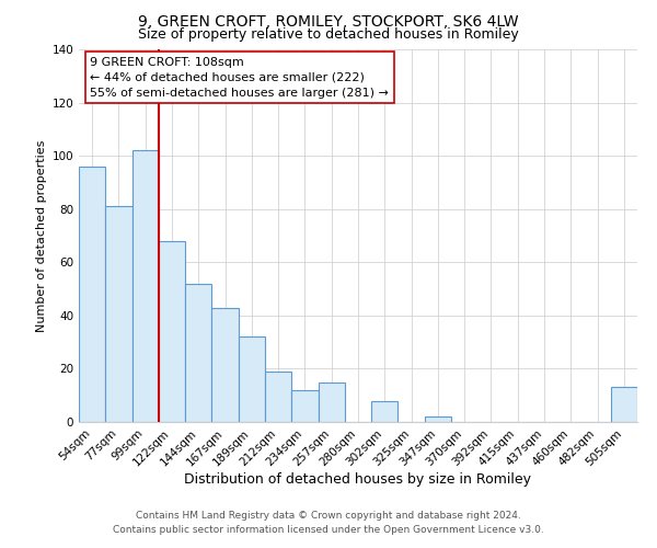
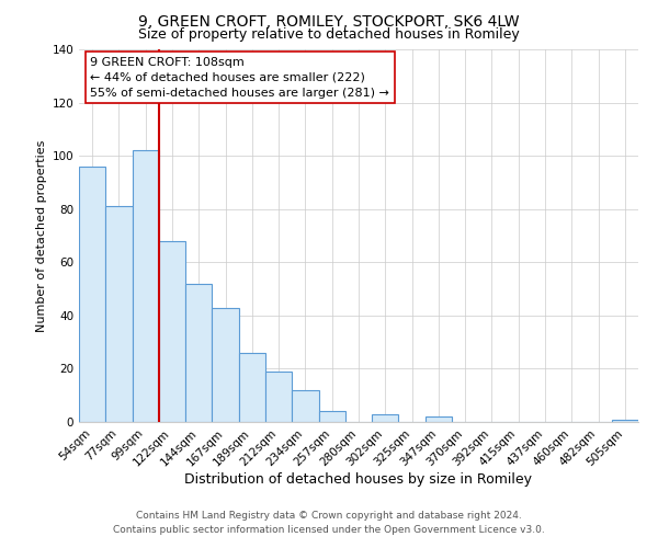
189sqm: 32 -> 26
257sqm: 15 -> 4
302sqm: 8 -> 3
505sqm: 13 -> 1
